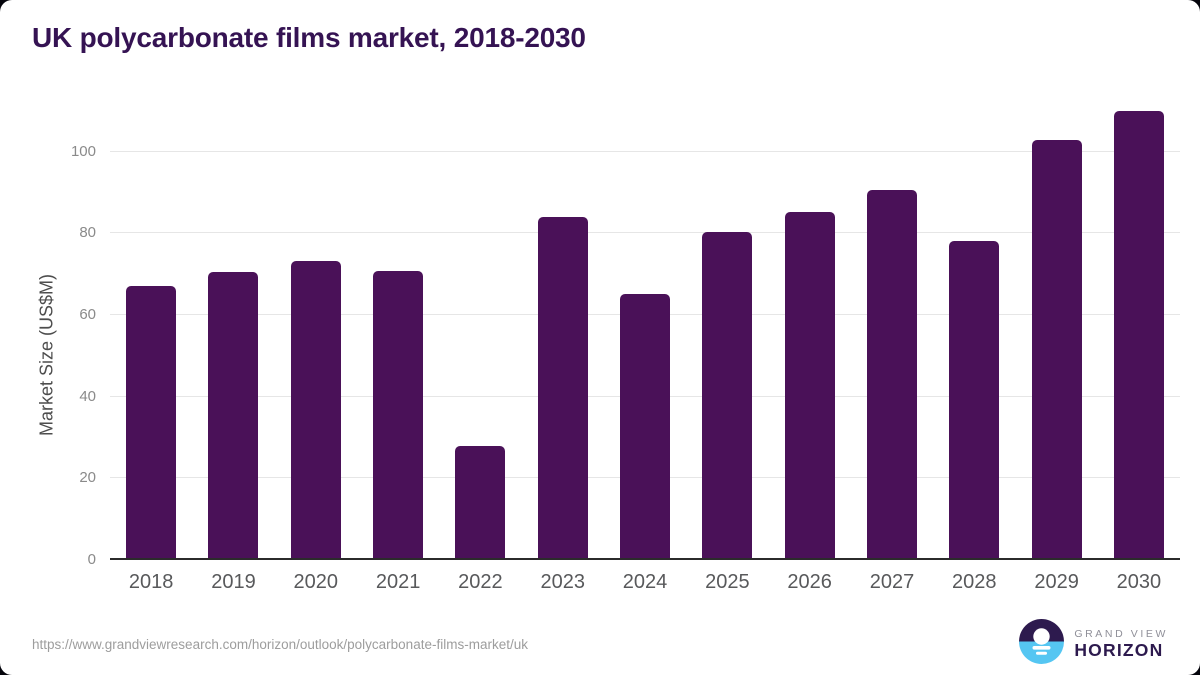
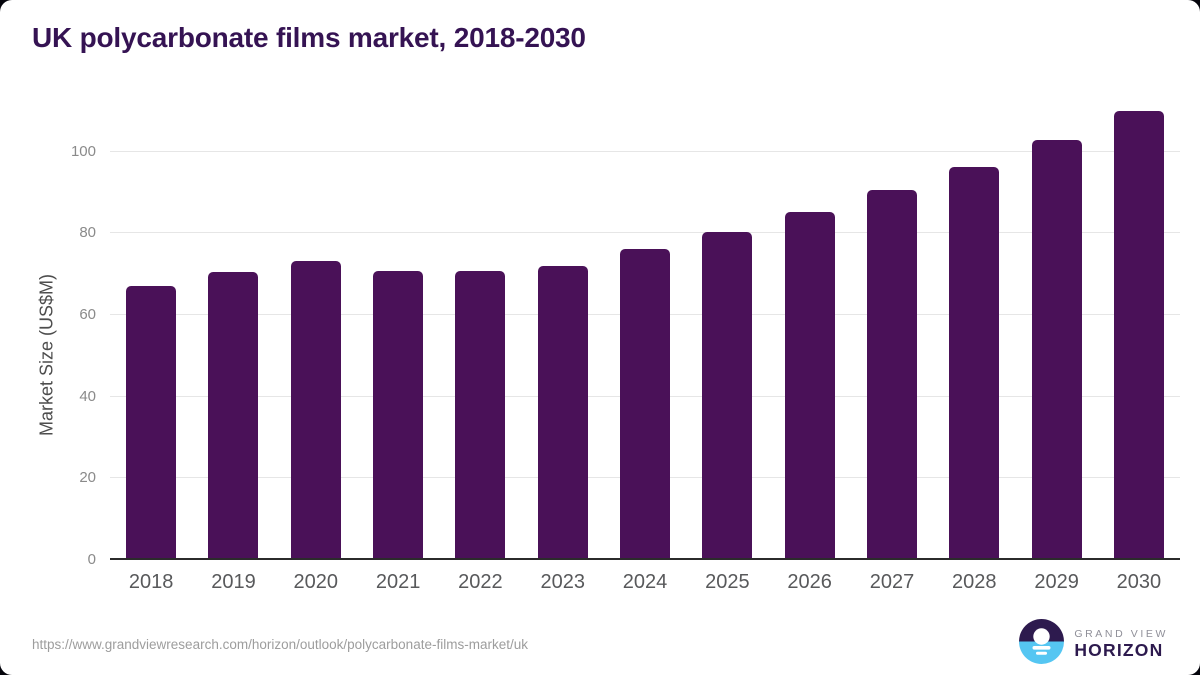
2022: 28 -> 71
2023: 84 -> 72
2024: 65 -> 76
2028: 78 -> 96
